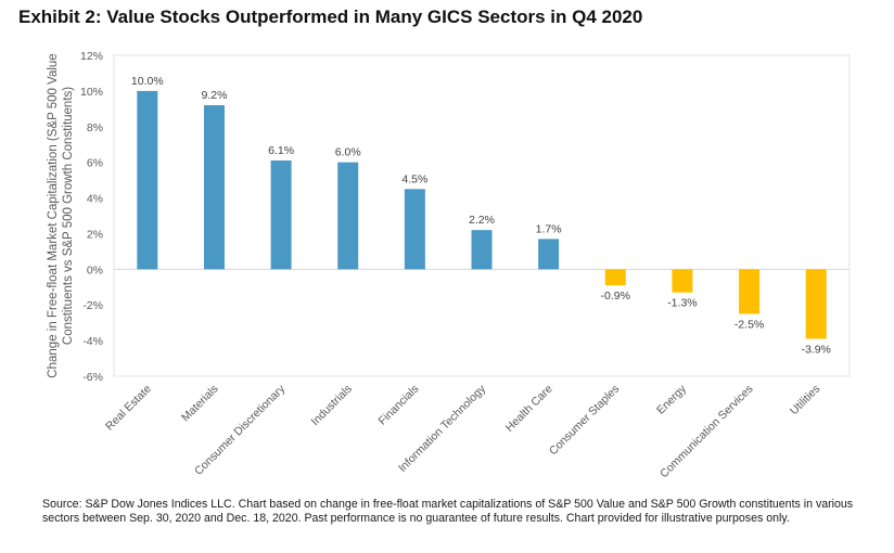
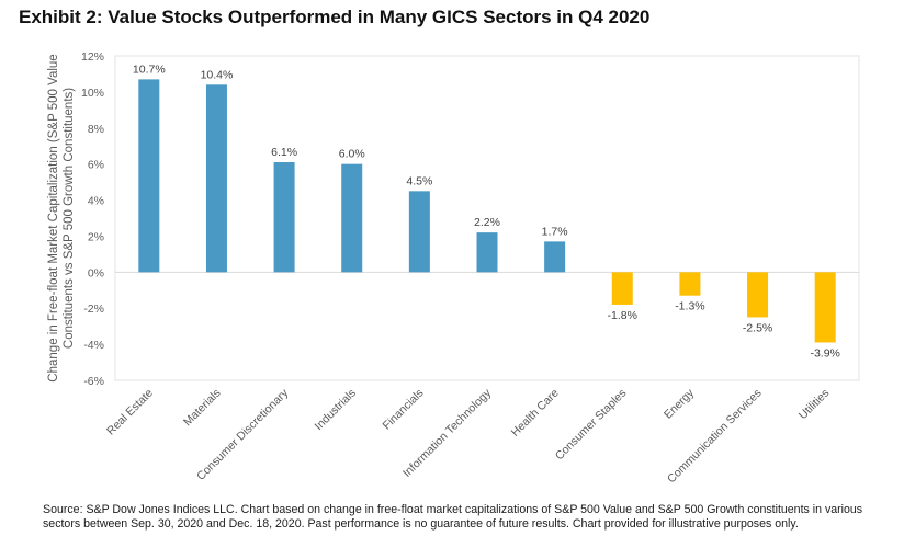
Real Estate: 10.0% -> 10.7%
Materials: 9.2% -> 10.4%
Consumer Staples: -0.9% -> -1.8%
